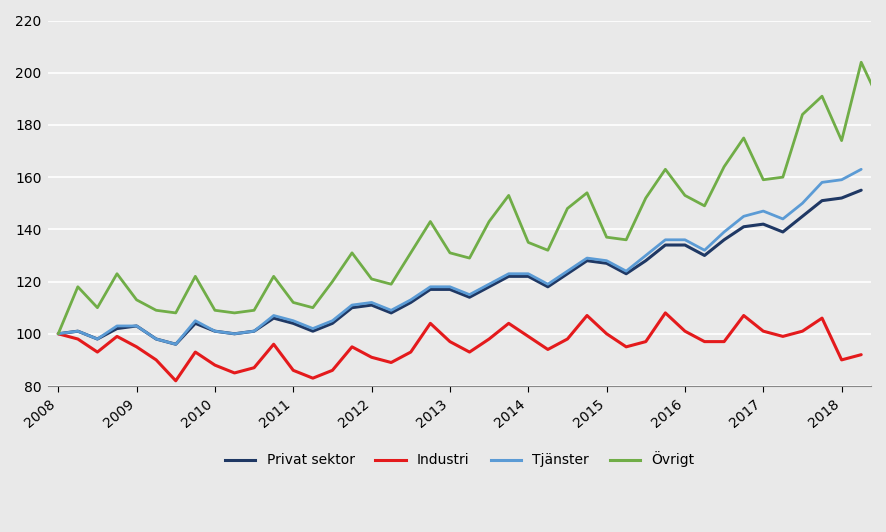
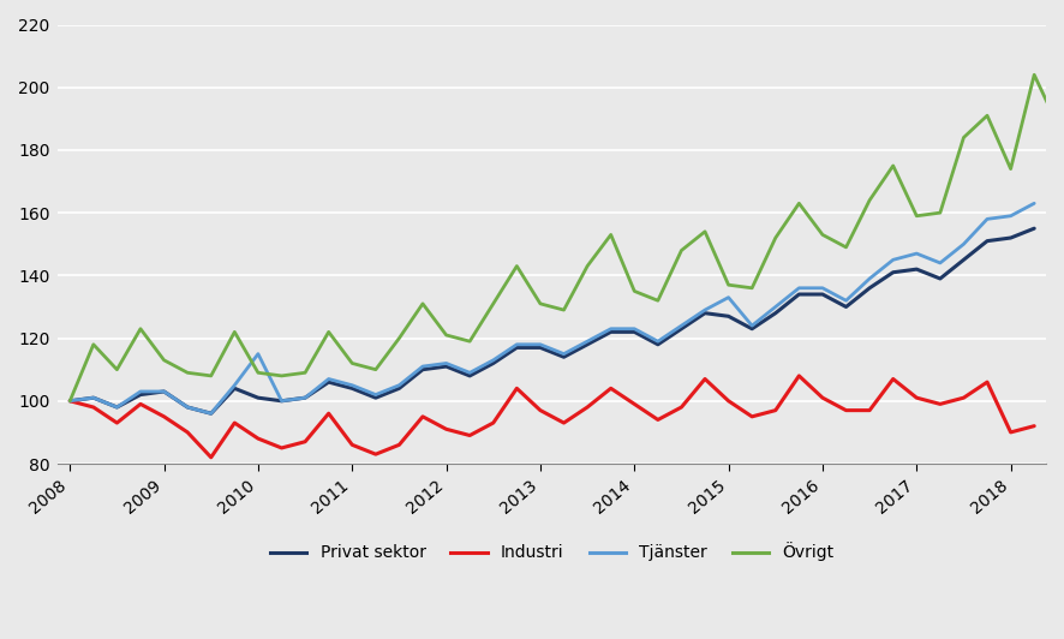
Tjänster/2010: 101 -> 115
Tjänster/2015: 128 -> 133
